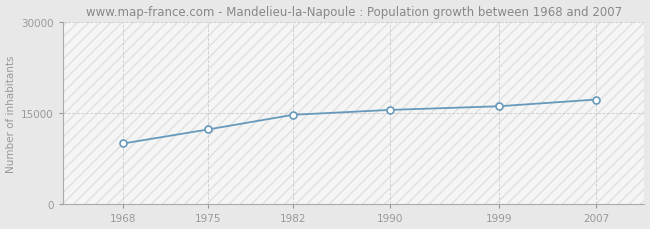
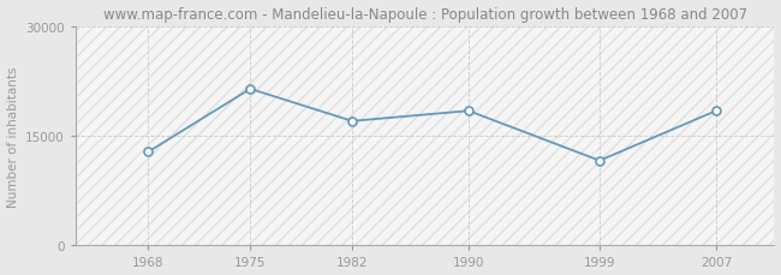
1968: 10000 -> 12800
1975: 12300 -> 21400
1982: 14700 -> 17000
1990: 15500 -> 18400
1999: 16100 -> 11600
2007: 17200 -> 18400
